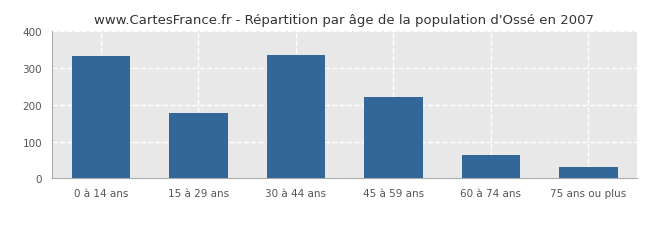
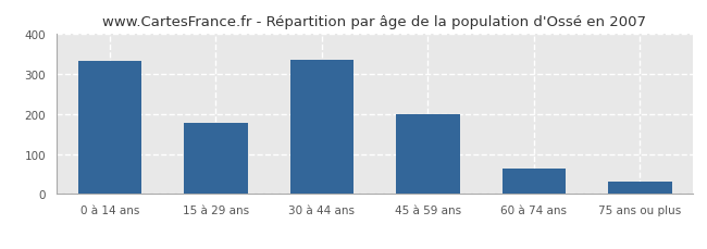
45 à 59 ans: 221 -> 200
